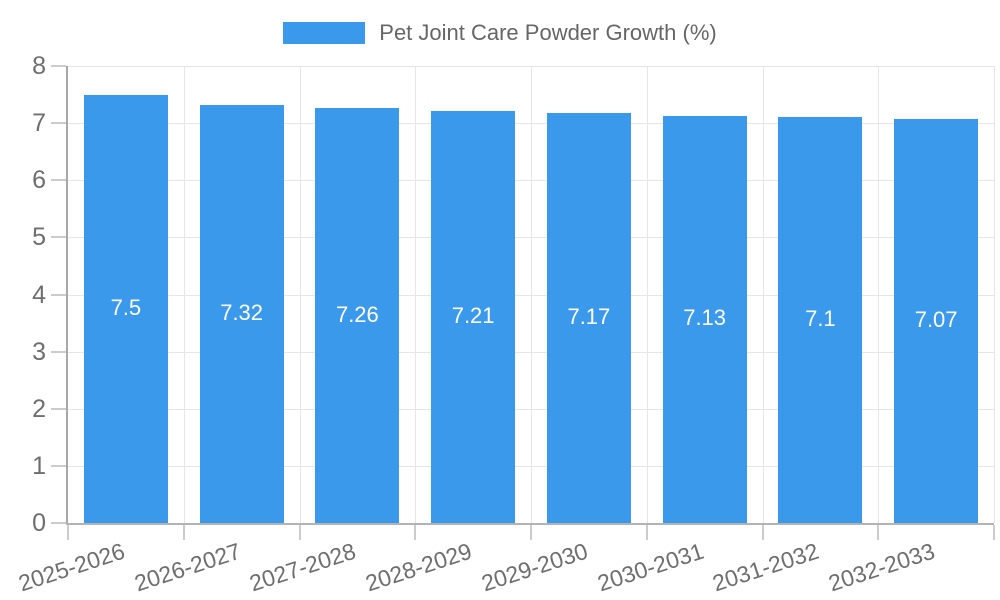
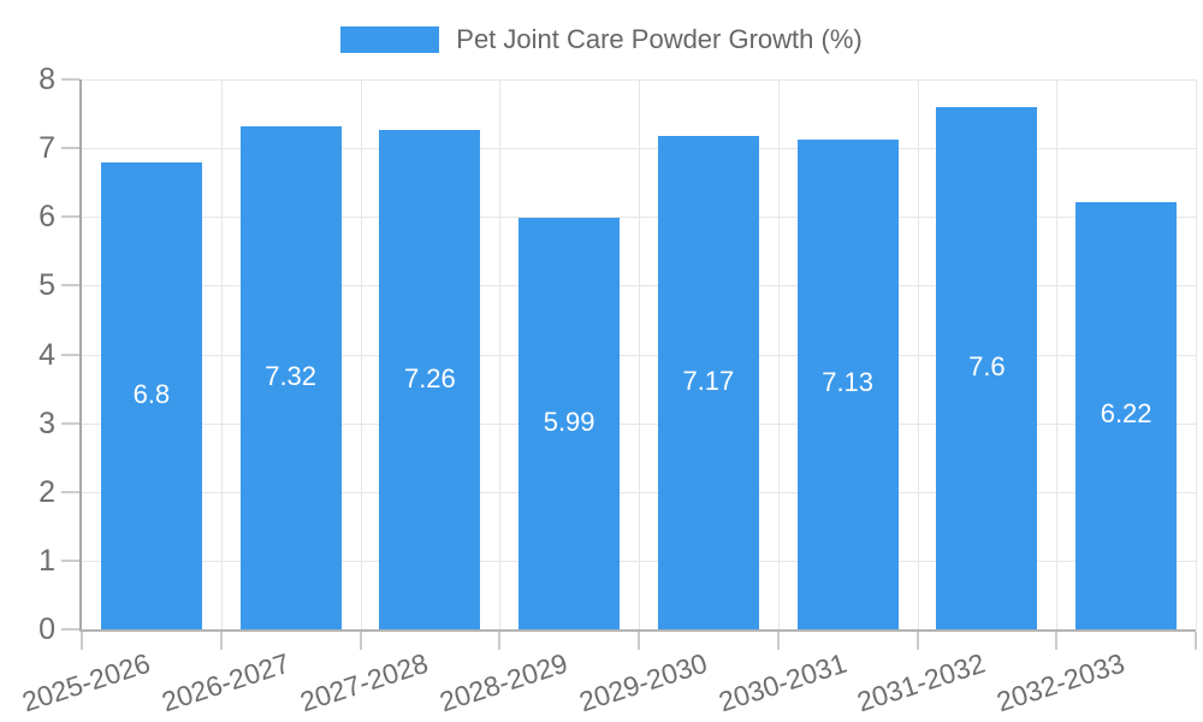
2025-2026: 7.5 -> 6.8
2028-2029: 7.21 -> 5.99
2031-2032: 7.1 -> 7.6
2032-2033: 7.07 -> 6.22
